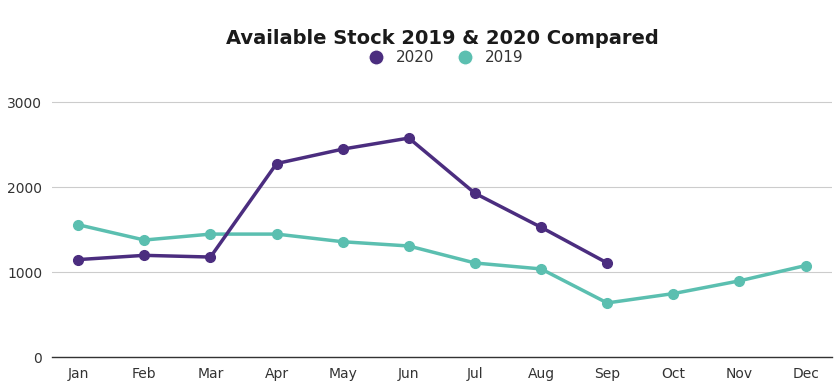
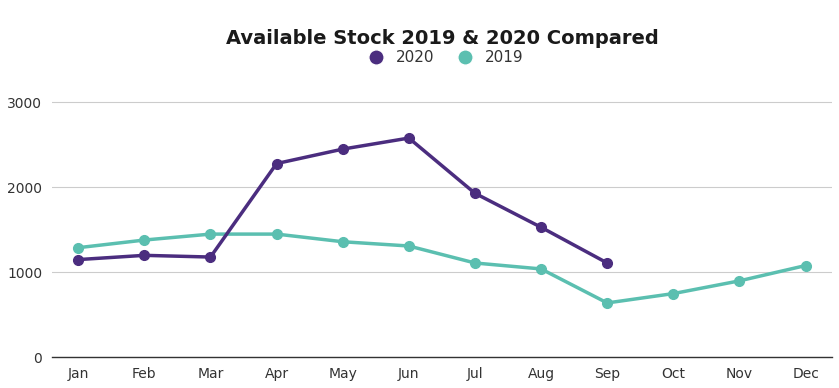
2019/Jan: 1560 -> 1290
